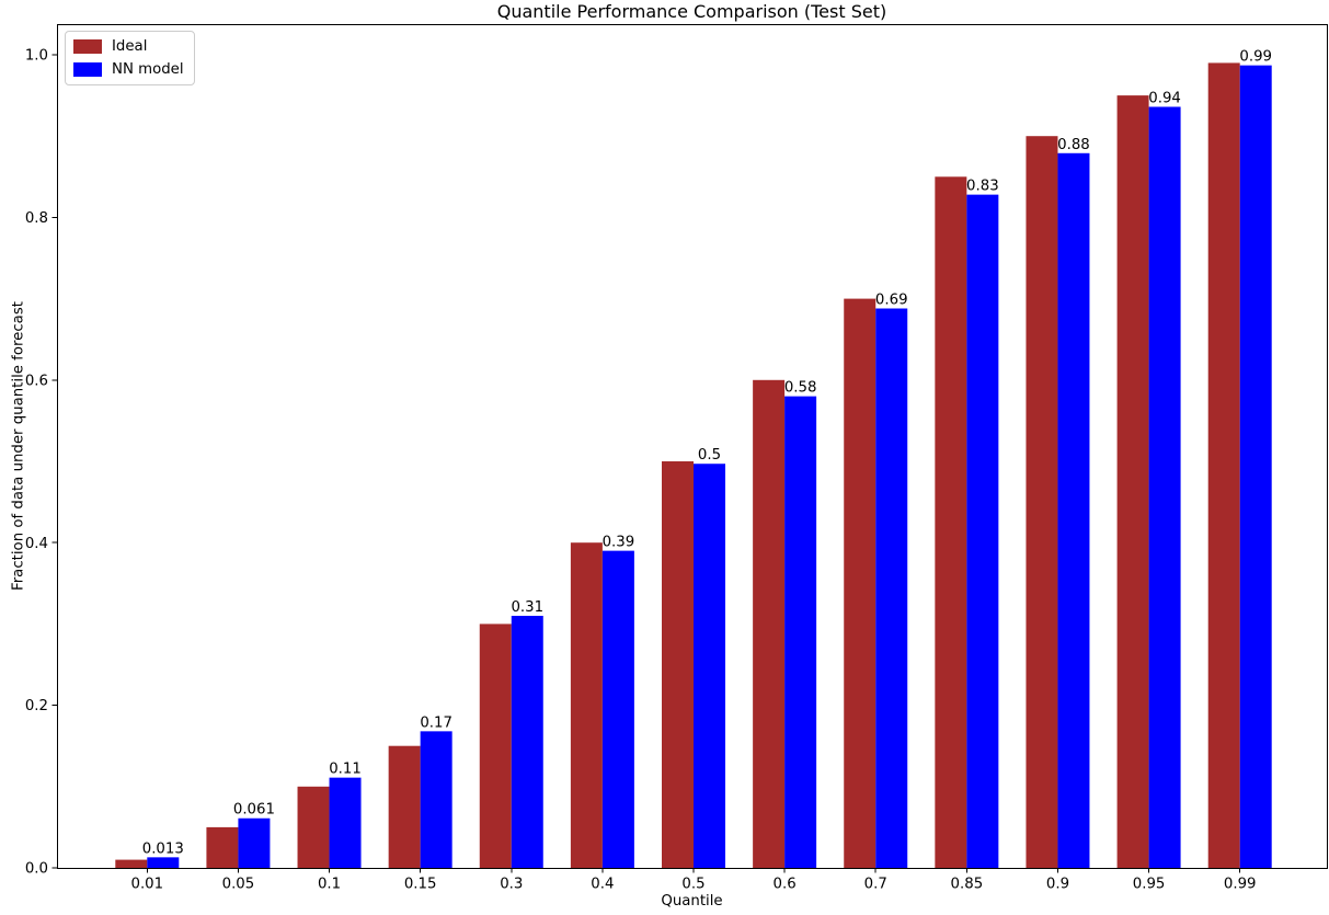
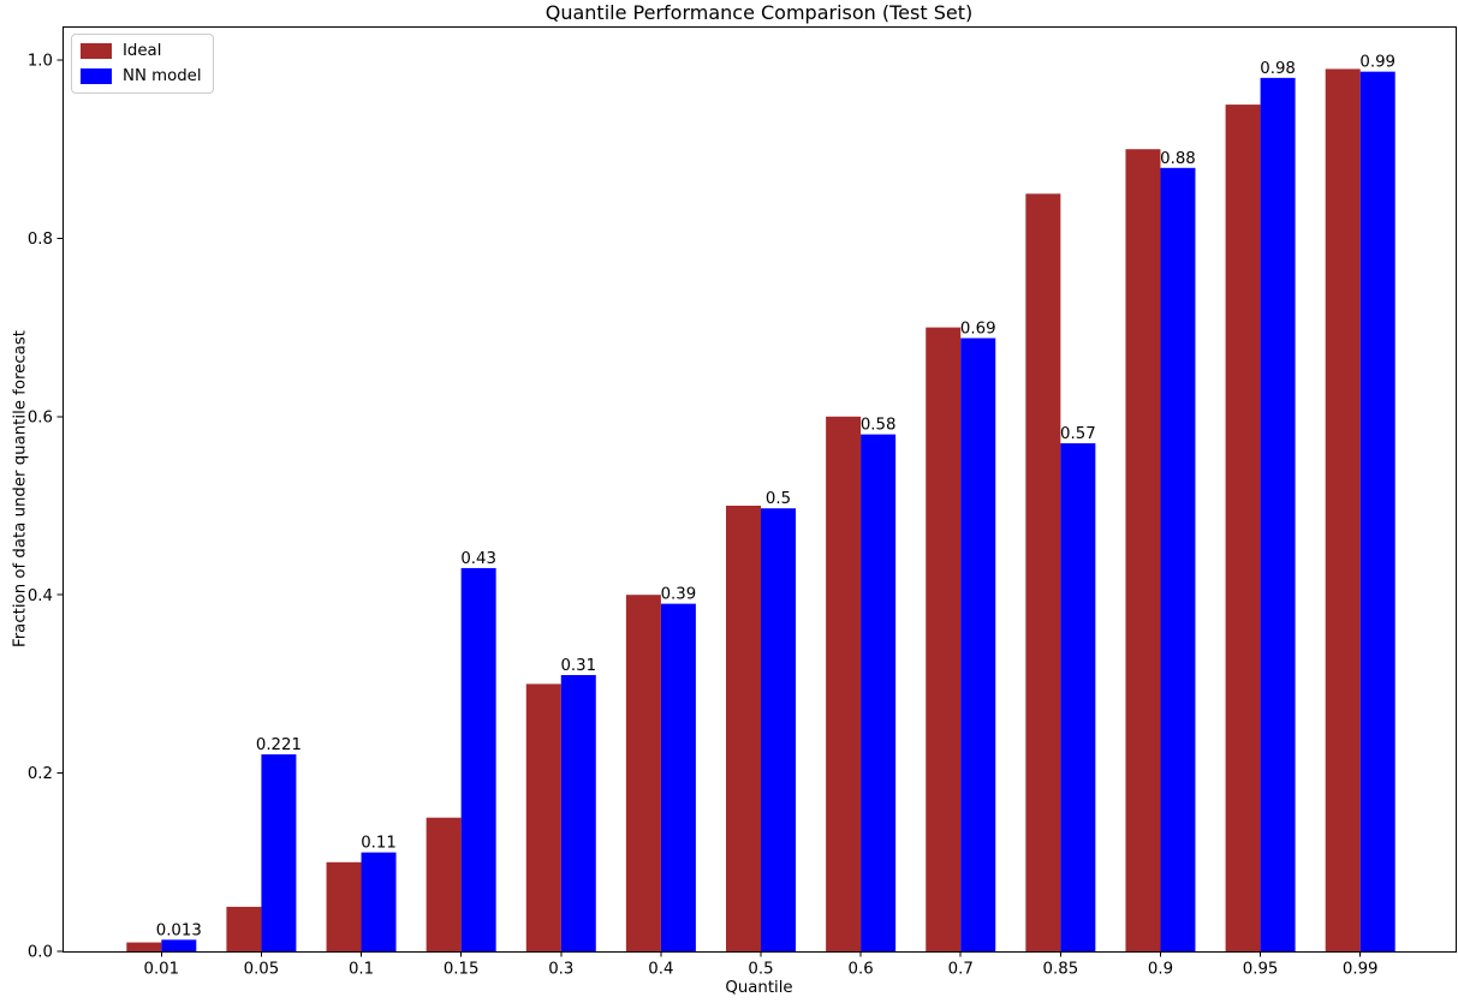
NN model/0.05: 0.061 -> 0.221
NN model/0.15: 0.17 -> 0.43
NN model/0.85: 0.83 -> 0.57
NN model/0.95: 0.94 -> 0.98
